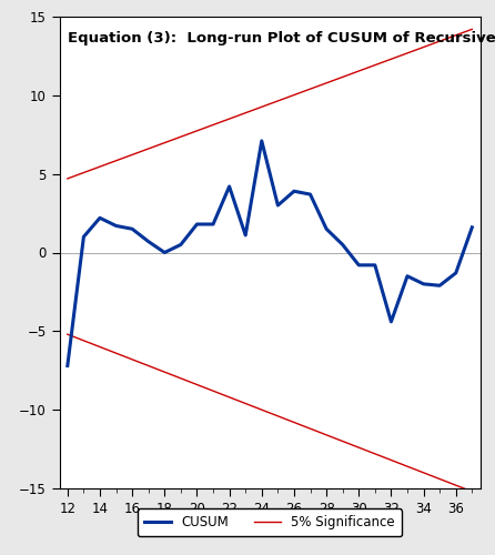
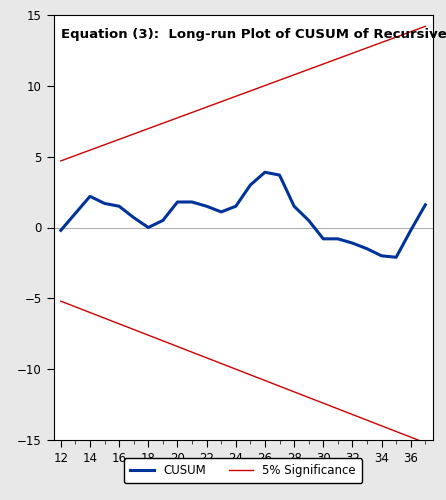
12: -7.2 -> -0.2
22: 4.2 -> 1.5
24: 7.1 -> 1.5
32: -4.4 -> -1.1
36: -1.3 -> -0.2
